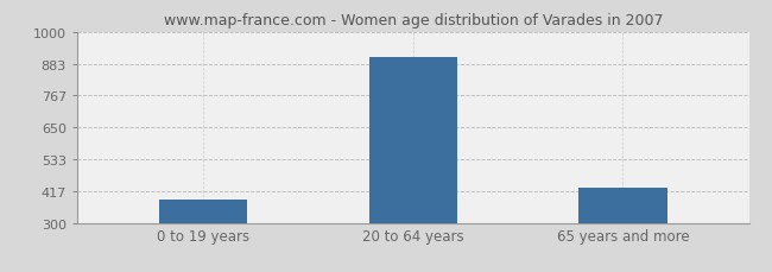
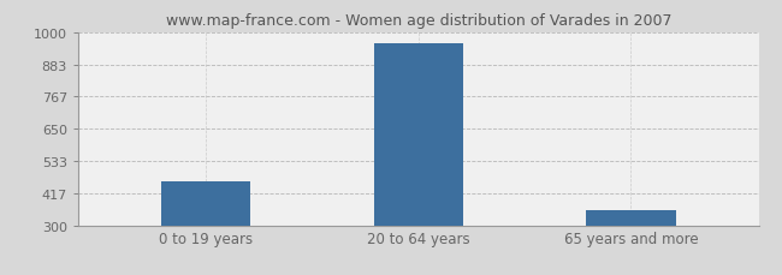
0 to 19 years: 385 -> 460
20 to 64 years: 905 -> 958
65 years and more: 430 -> 355
